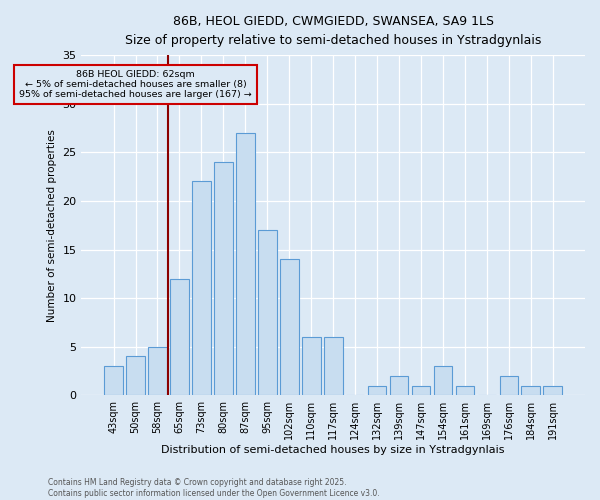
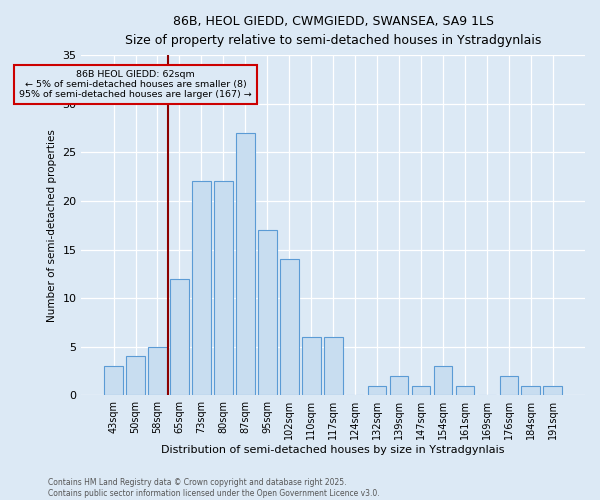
80sqm: 24 -> 22
